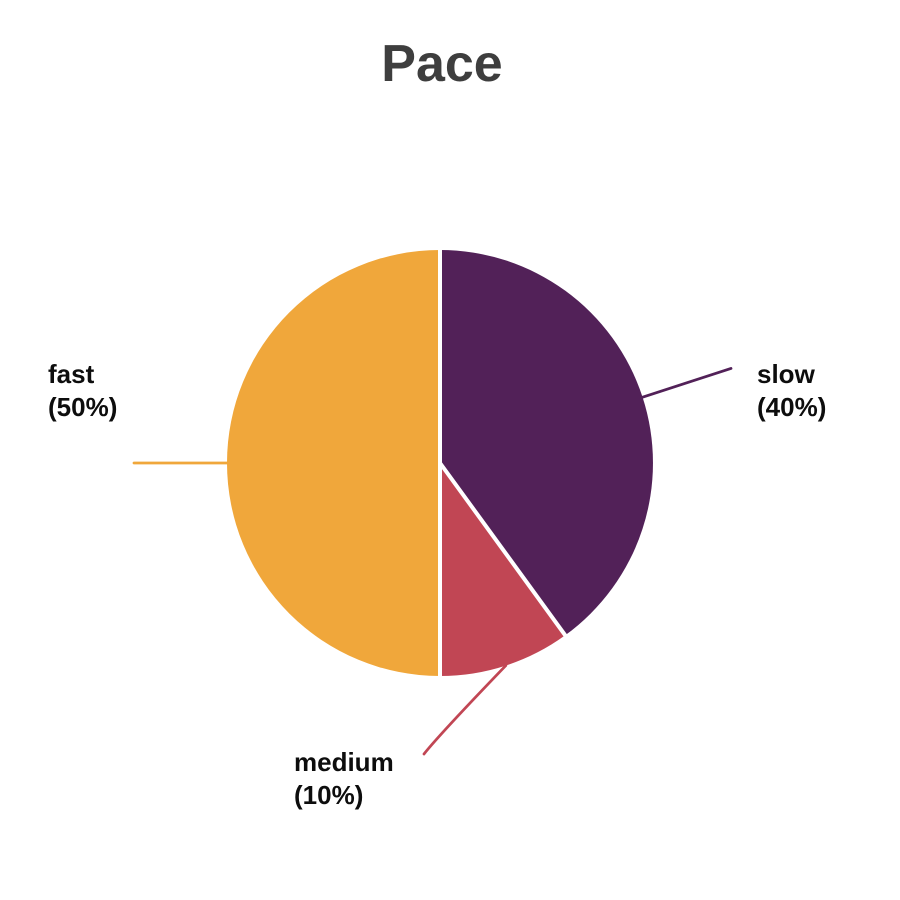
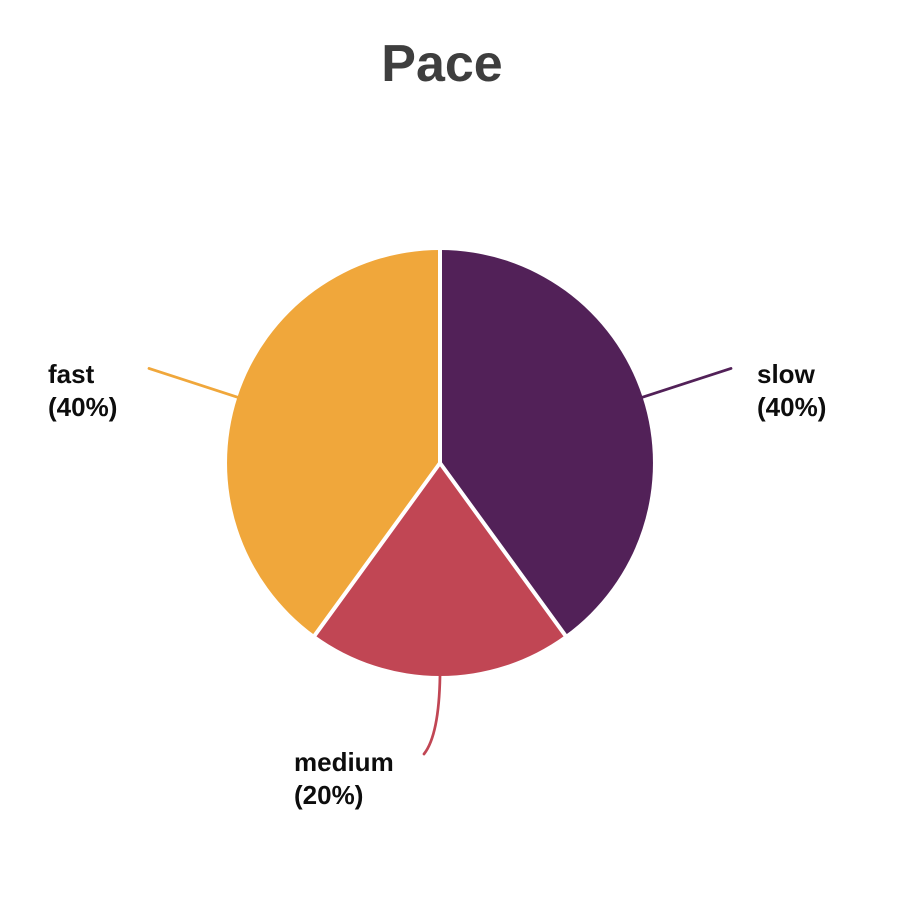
medium: 10% -> 20%
fast: 50% -> 40%
